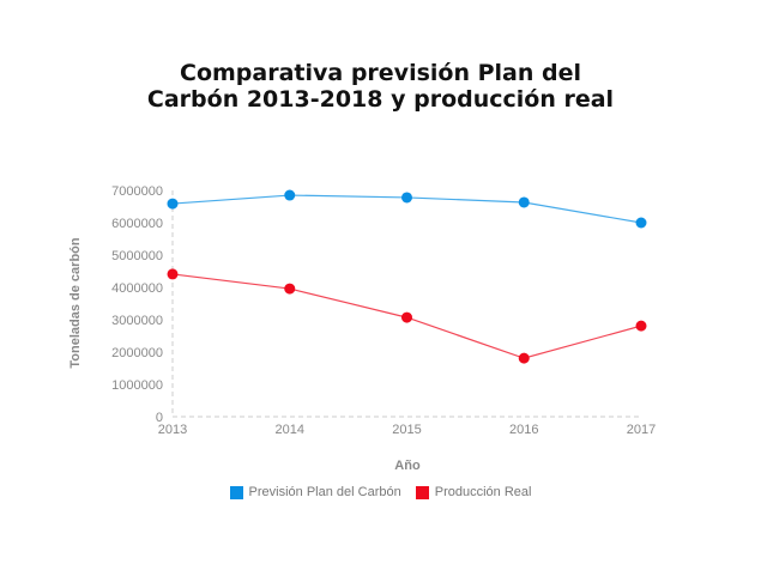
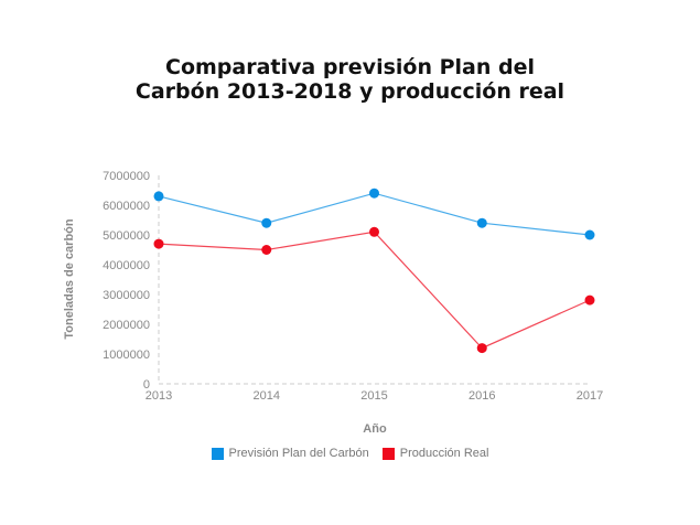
Previsión Plan del Carbón/2013: 6600000 -> 6300000
Producción Real/2013: 4400000 -> 4700000
Previsión Plan del Carbón/2014: 6800000 -> 5400000
Producción Real/2014: 4000000 -> 4500000
Previsión Plan del Carbón/2015: 6800000 -> 6400000
Producción Real/2015: 3100000 -> 5100000
Previsión Plan del Carbón/2016: 6600000 -> 5400000
Producción Real/2016: 1800000 -> 1200000
Previsión Plan del Carbón/2017: 6000000 -> 5000000
